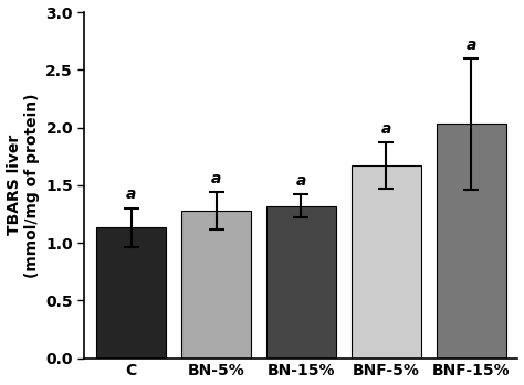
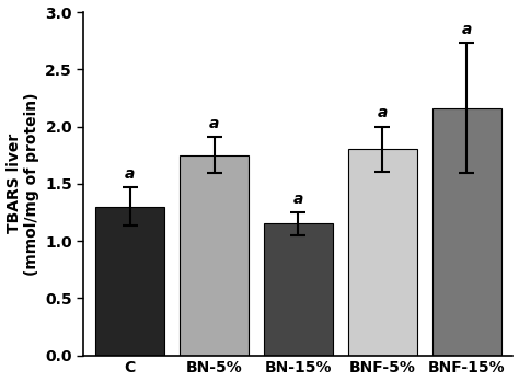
C: 1.13 -> 1.30
BN-5%: 1.28 -> 1.75
BN-15%: 1.32 -> 1.15
BNF-5%: 1.67 -> 1.80
BNF-15%: 2.03 -> 2.16
